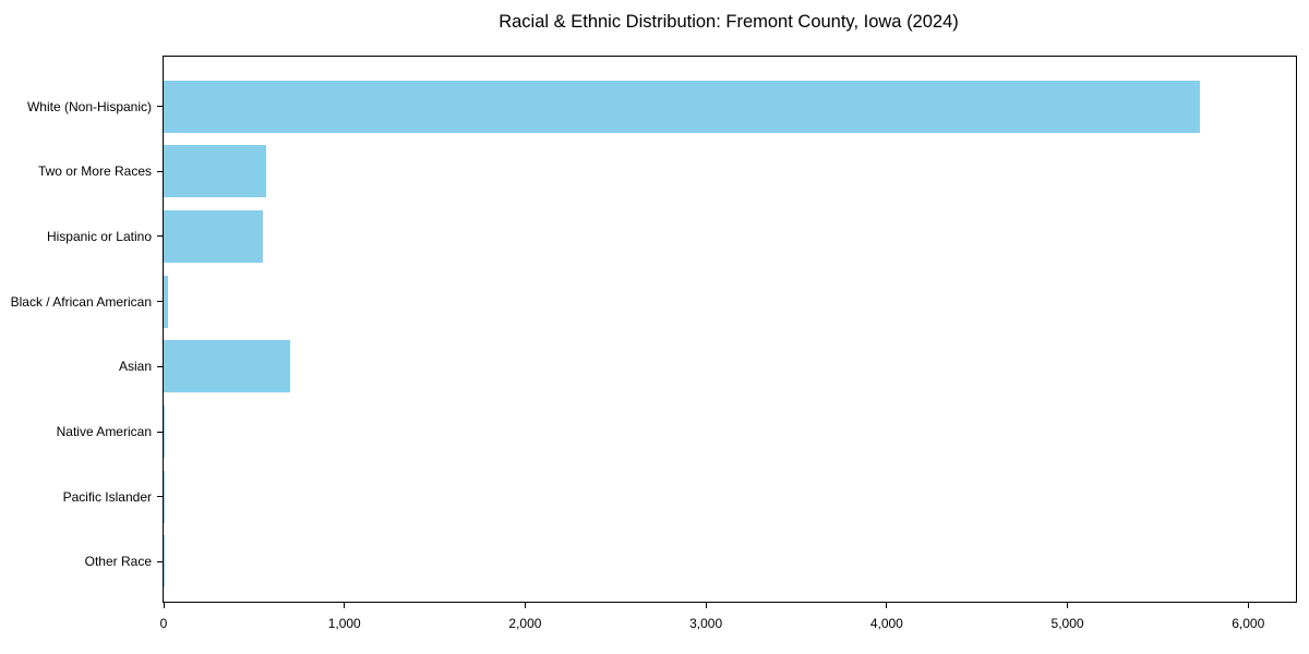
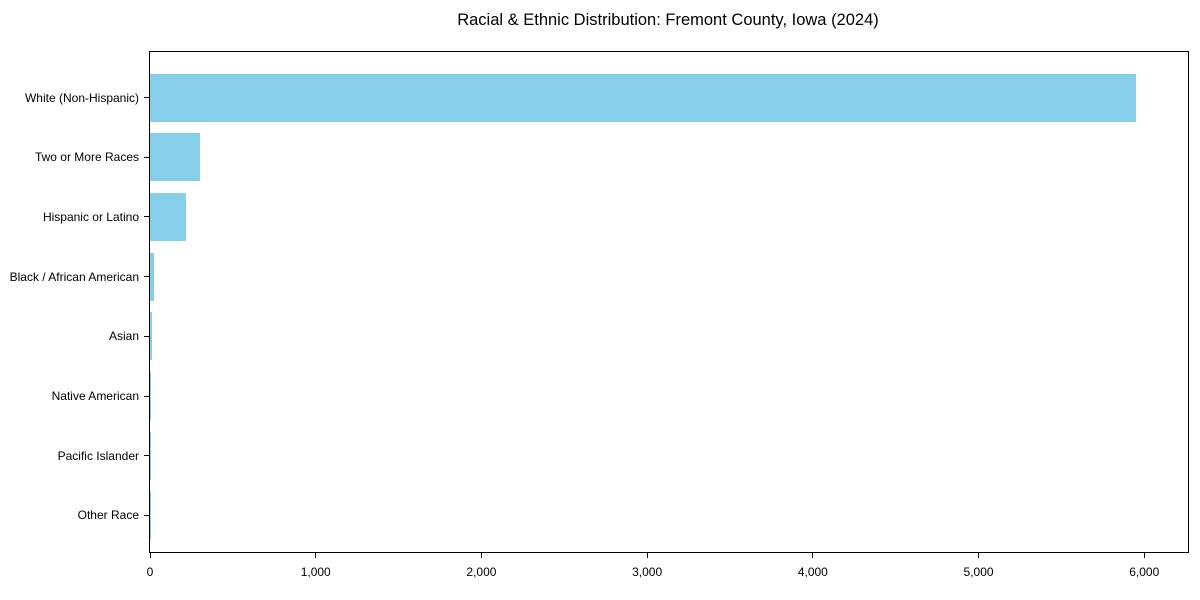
White (Non-Hispanic): 5730 -> 5950
Two or More Races: 570 -> 300
Hispanic or Latino: 550 -> 220
Asian: 700 -> 10
